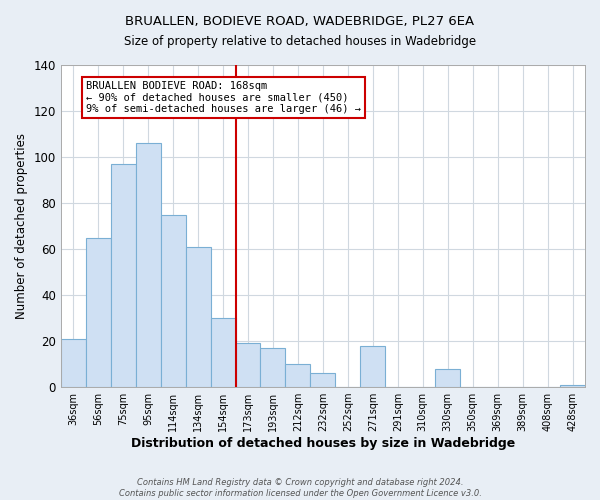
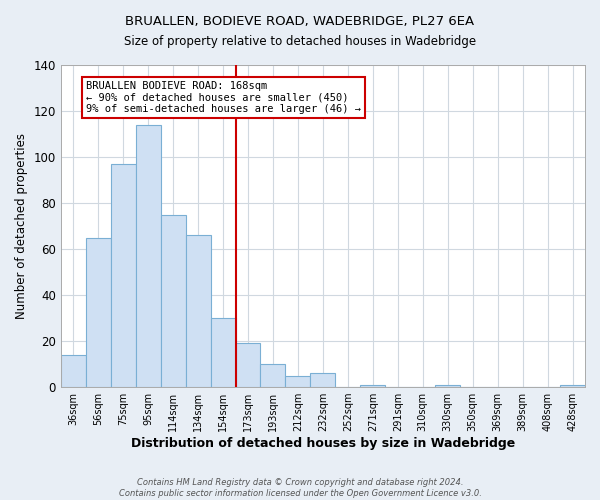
36sqm: 21 -> 14
95sqm: 106 -> 114
134sqm: 61 -> 66
193sqm: 17 -> 10
212sqm: 10 -> 5
271sqm: 18 -> 1
330sqm: 8 -> 1
